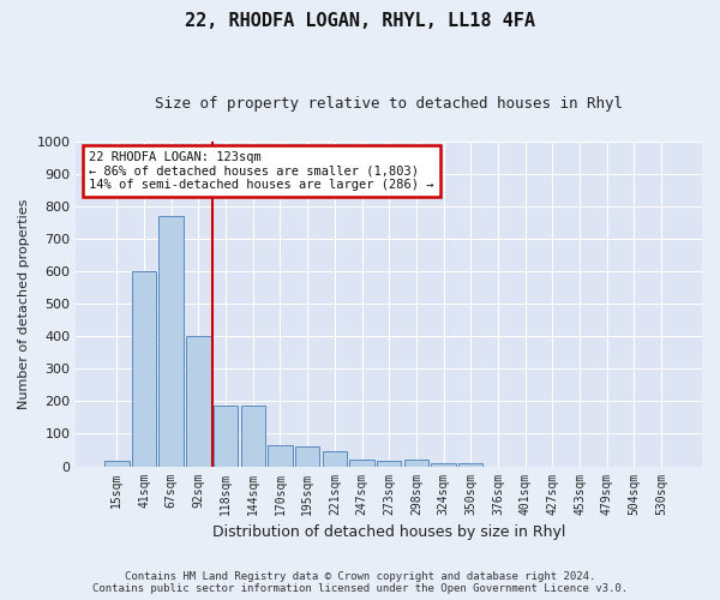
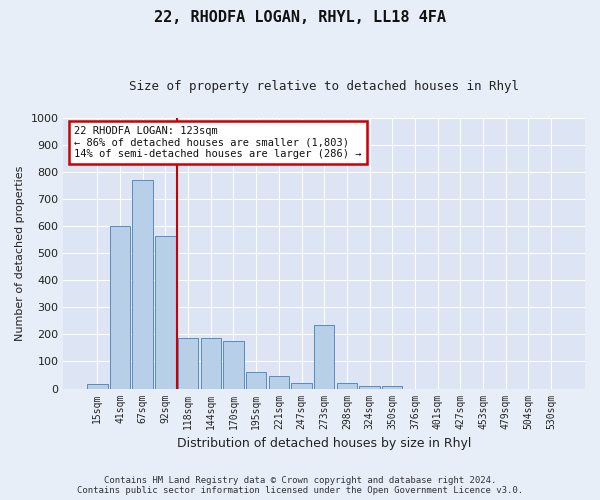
92sqm: 400 -> 565
170sqm: 65 -> 175
273sqm: 18 -> 235
